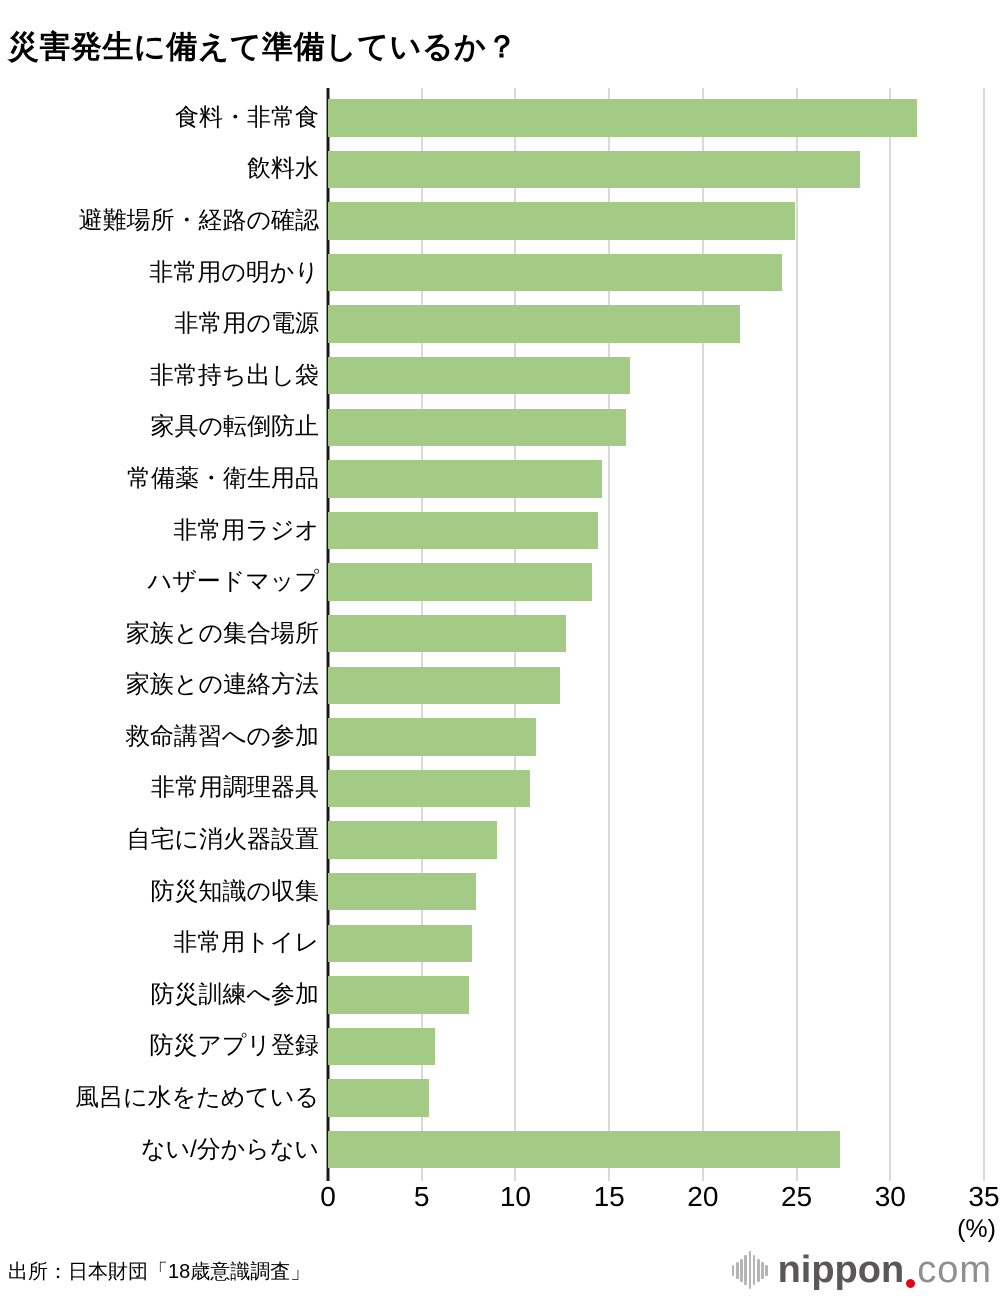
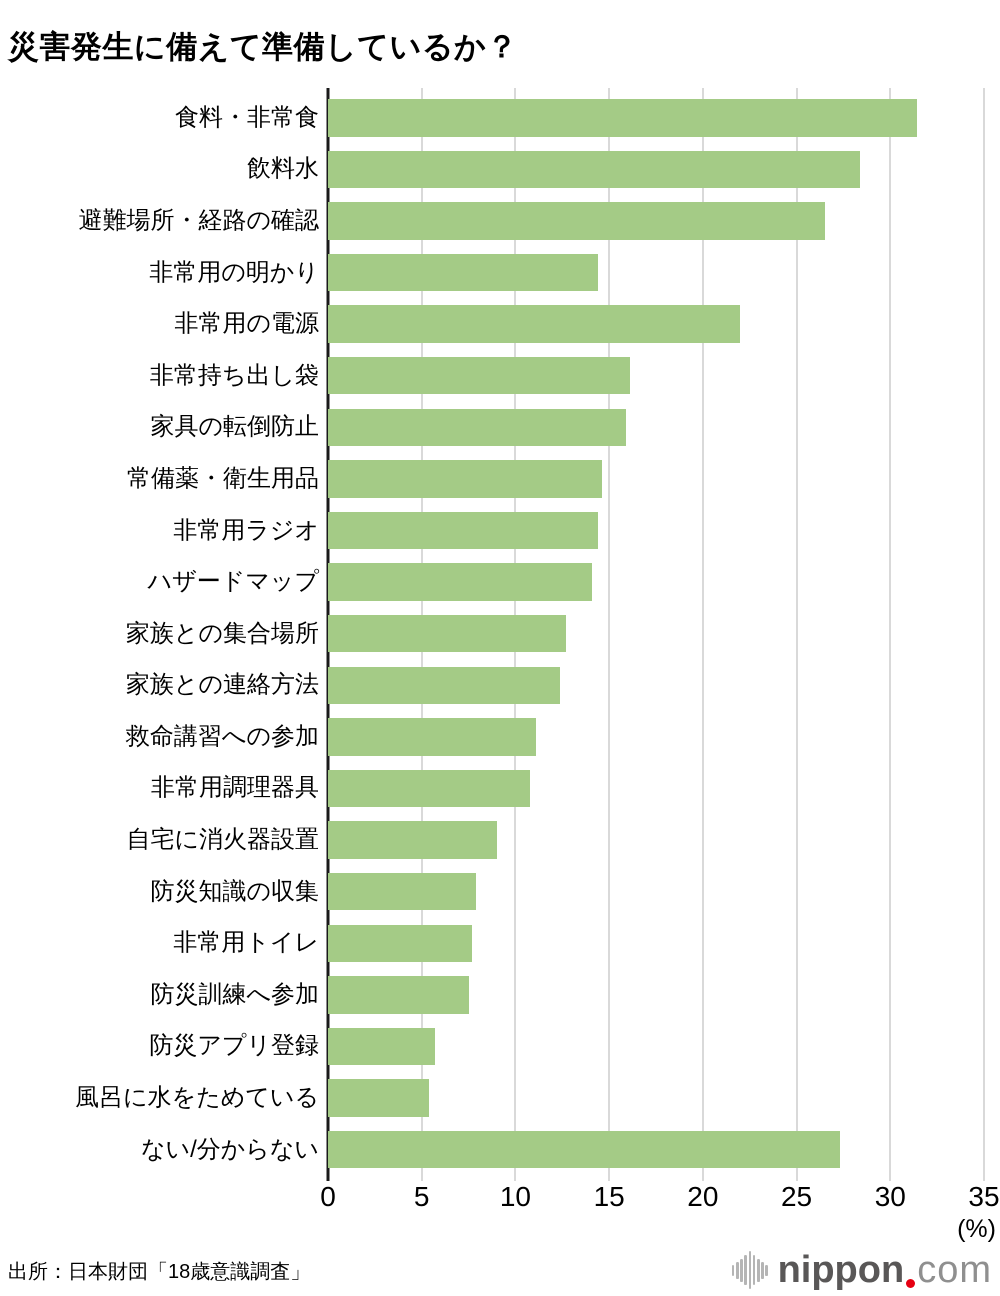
避難場所・経路の確認: 24.9 -> 26.5
非常用の明かり: 24.2 -> 14.4
